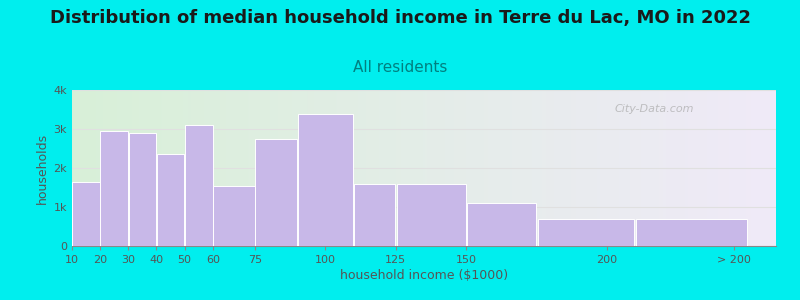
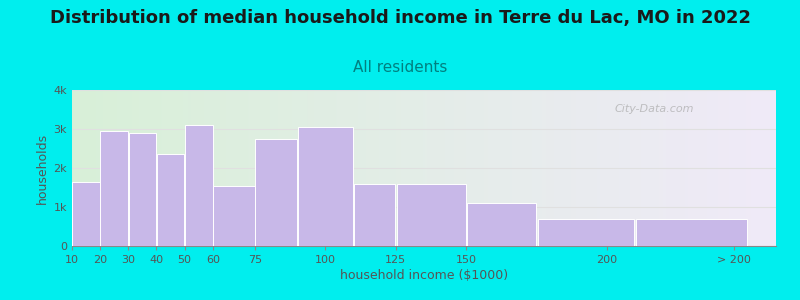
100: 3.38k -> 3.05k
